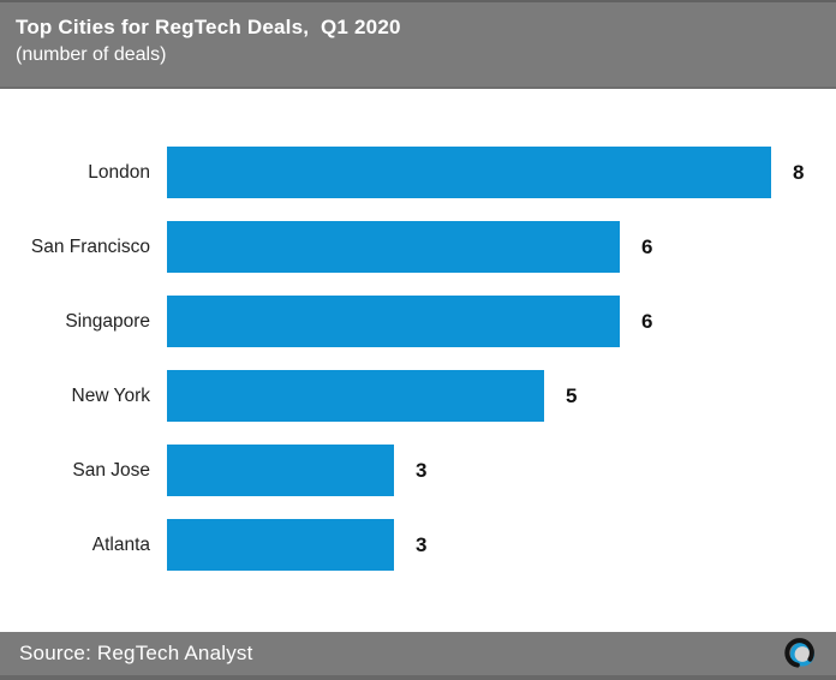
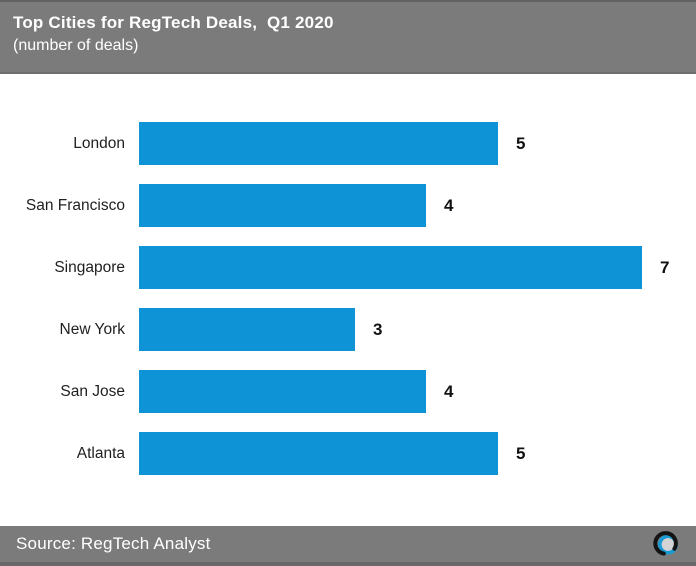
London: 8 -> 5
San Francisco: 6 -> 4
Singapore: 6 -> 7
New York: 5 -> 3
San Jose: 3 -> 4
Atlanta: 3 -> 5
